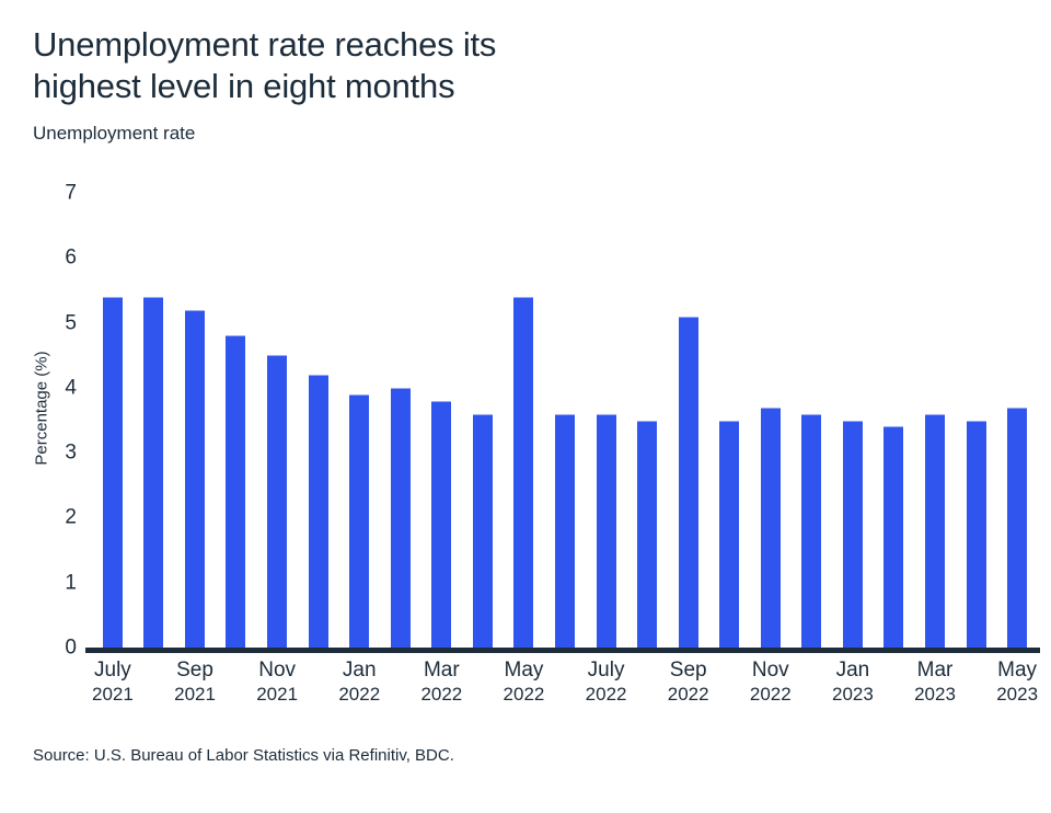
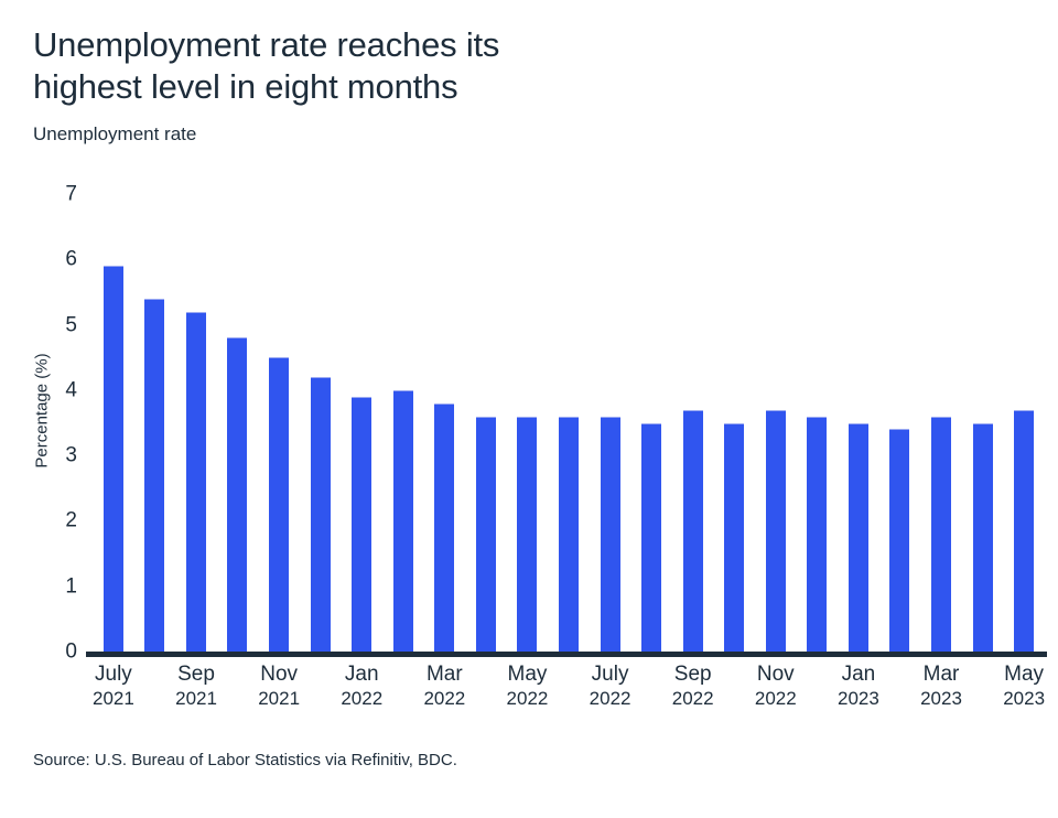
July 2021: 5.4 -> 5.9
May 2022: 5.4 -> 3.6
Sep 2022: 5.1 -> 3.7
